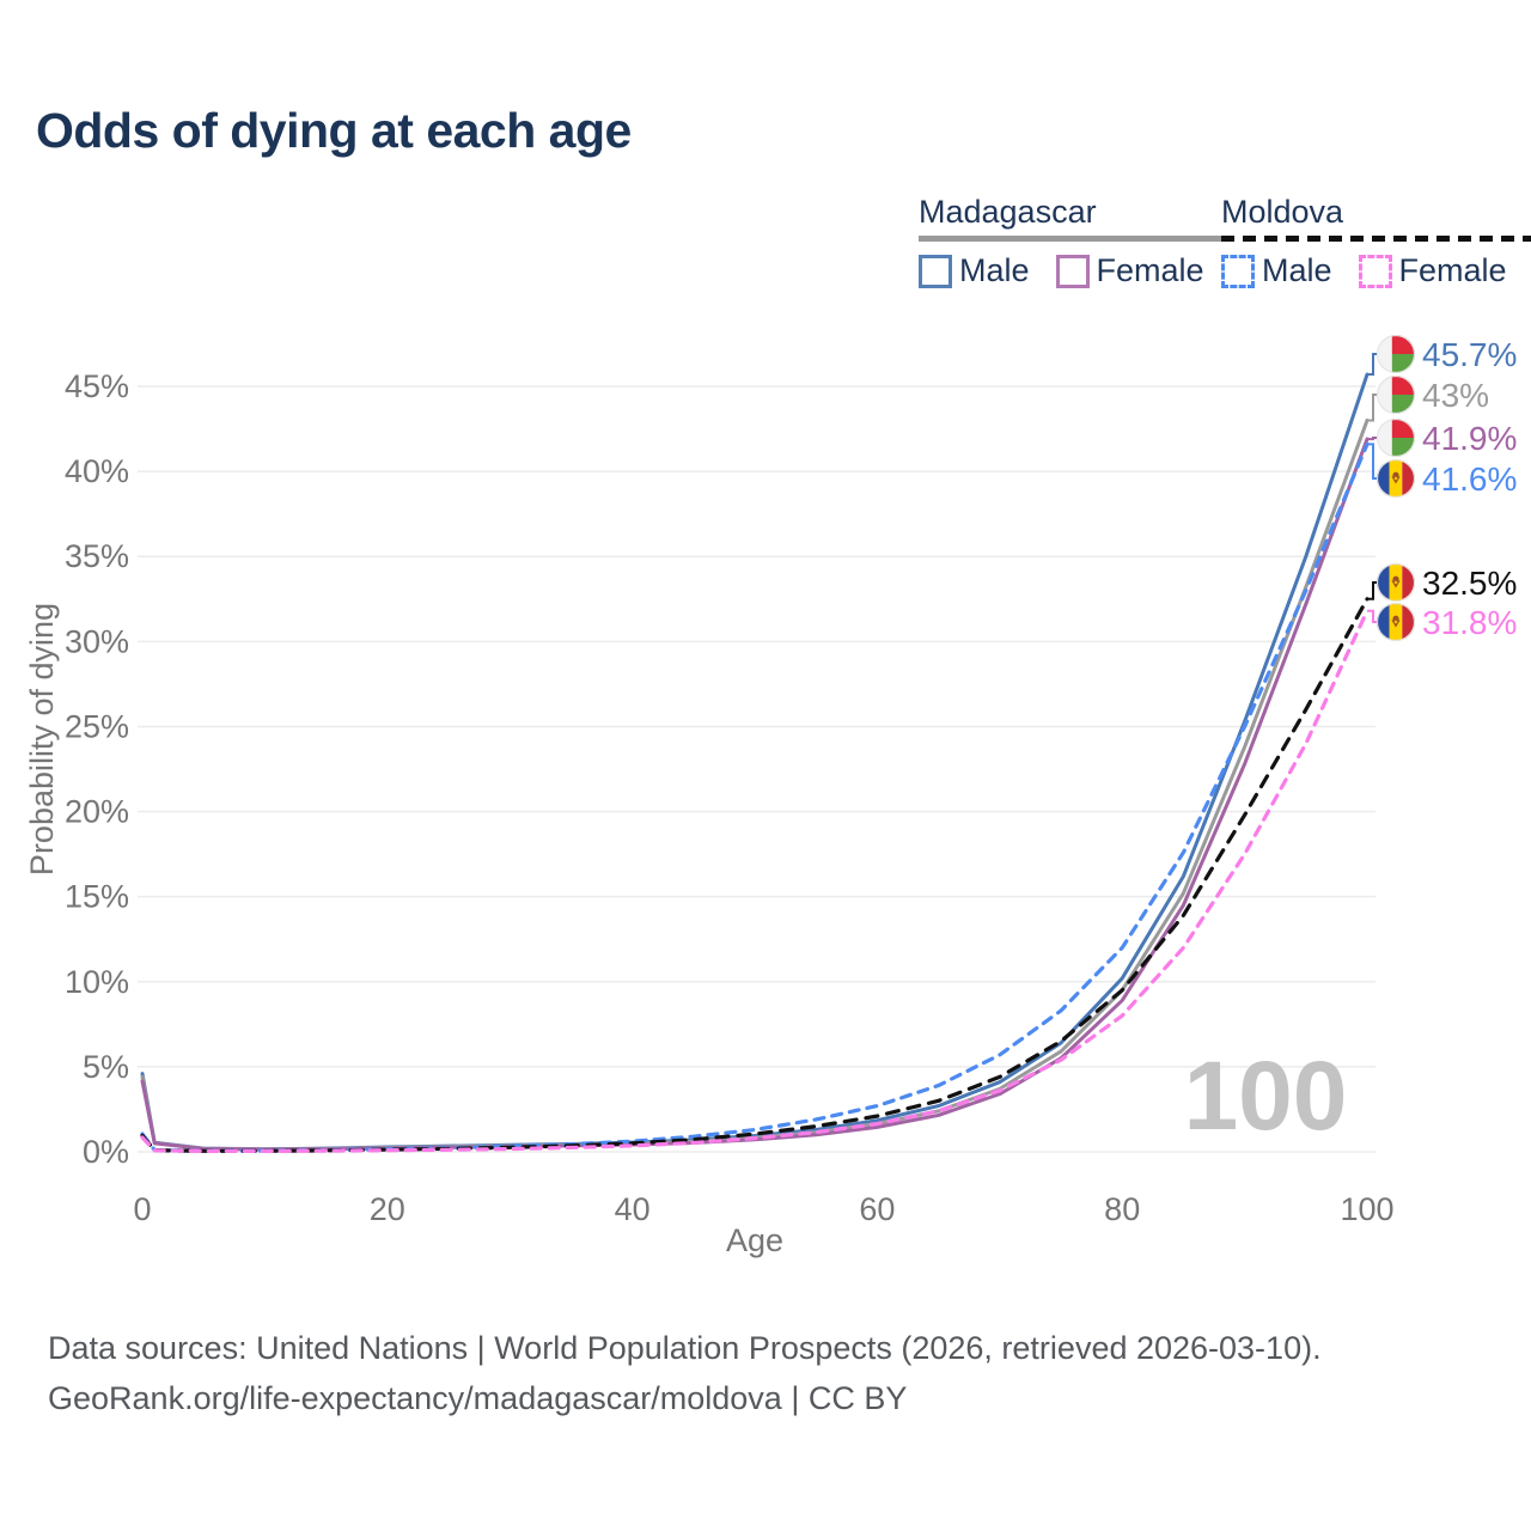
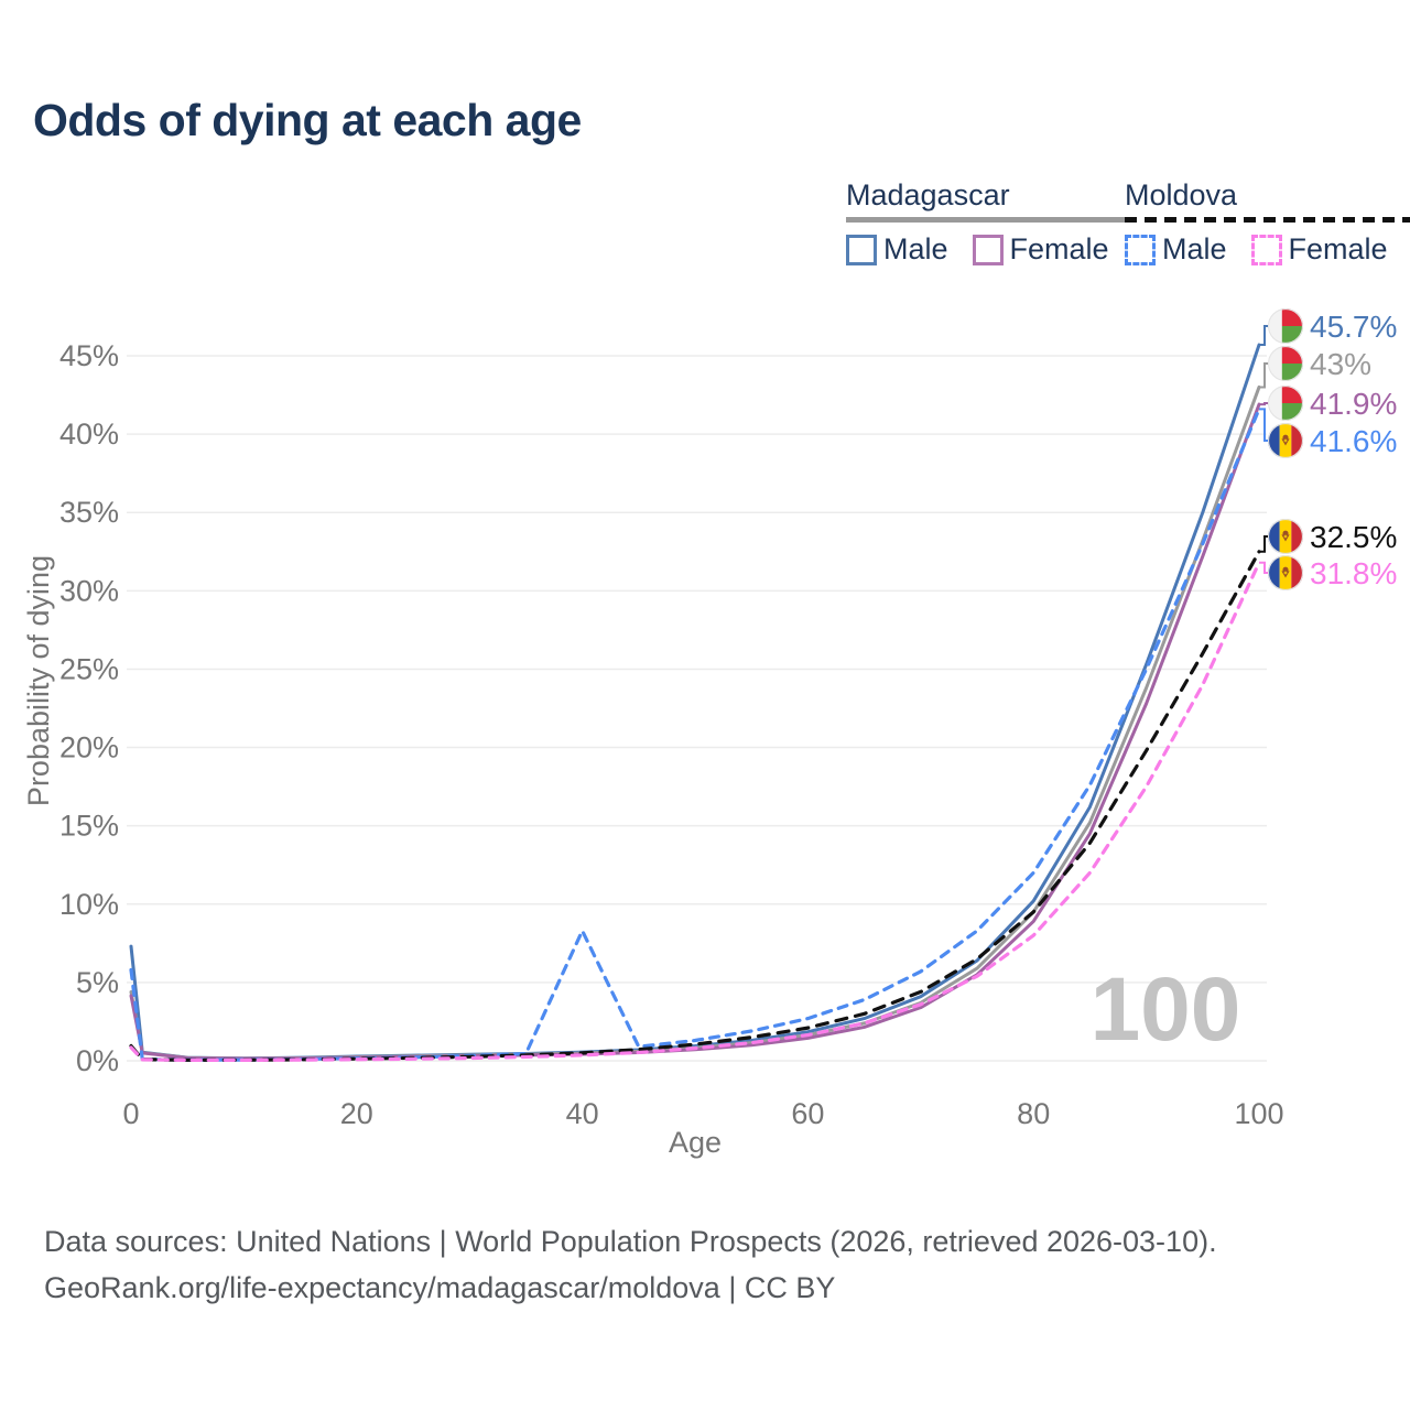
Madagascar Male/0: 4.6% -> 7.3%
Moldova Male/0: 1.1% -> 5.8%
Moldova Male/40: 0.6% -> 8.3%
